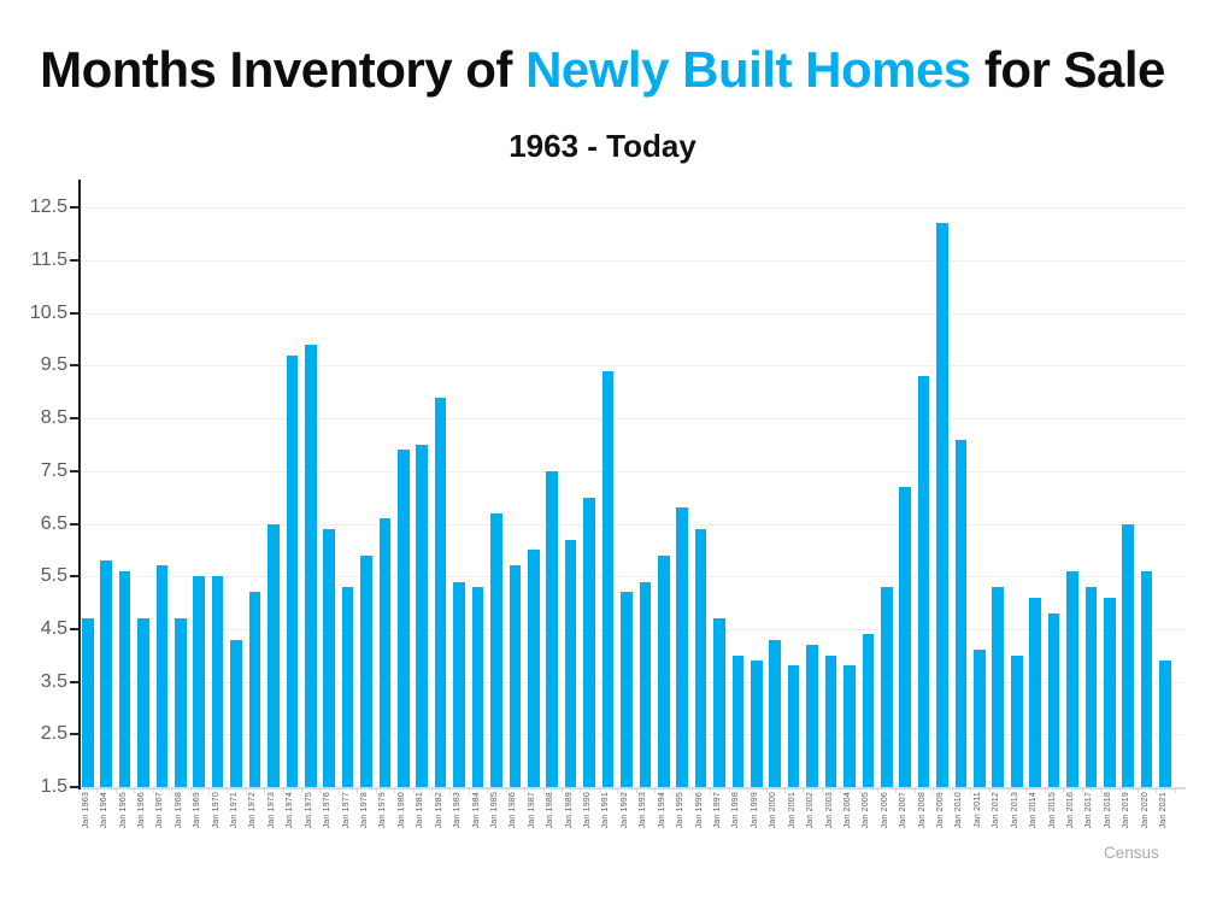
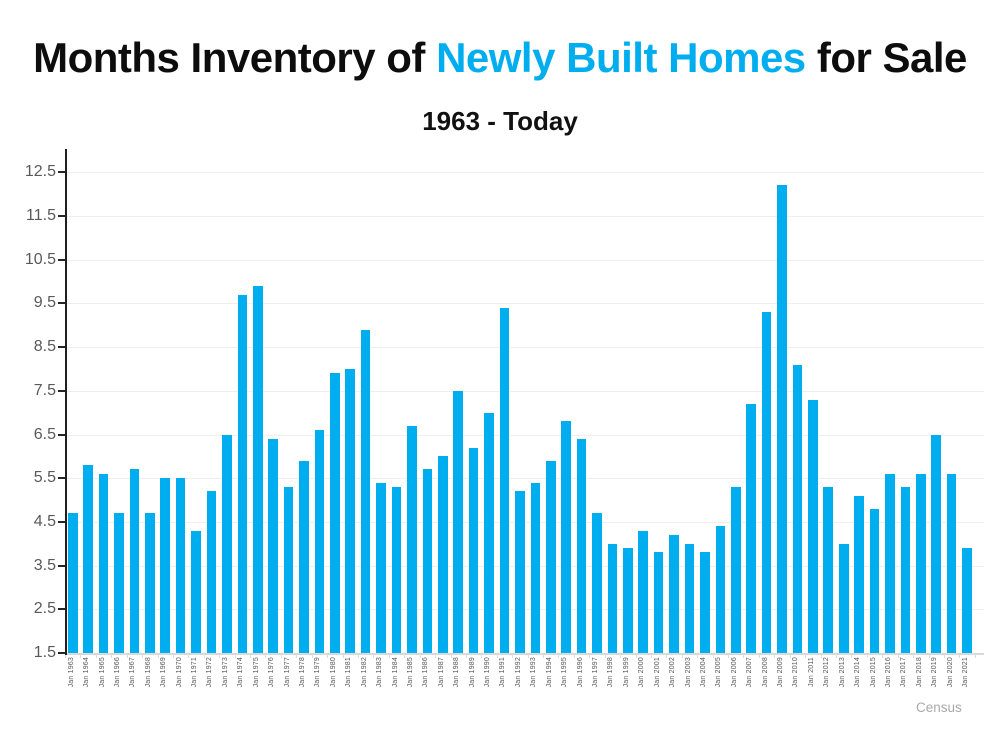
Jan 2011: 4.1 -> 7.3
Jan 2018: 5.1 -> 5.6
